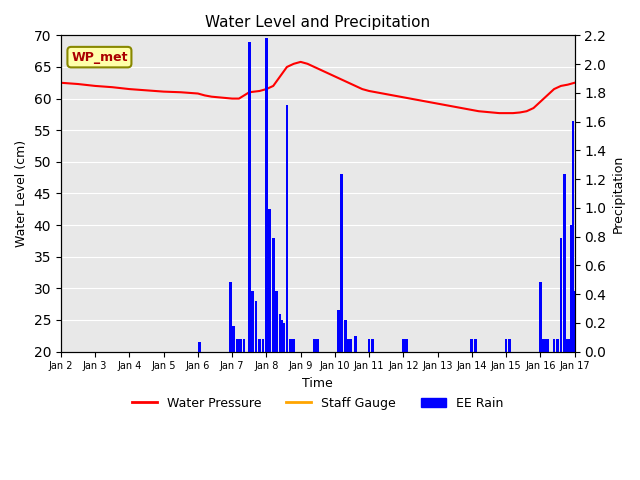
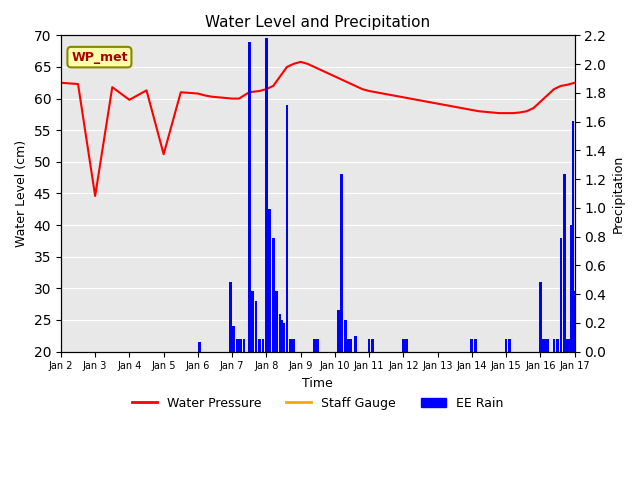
Water Pressure/Jan 3: 62.0 -> 44.6
Water Pressure/Jan 4: 61.5 -> 59.8
Water Pressure/Jan 5: 61.1 -> 51.2
